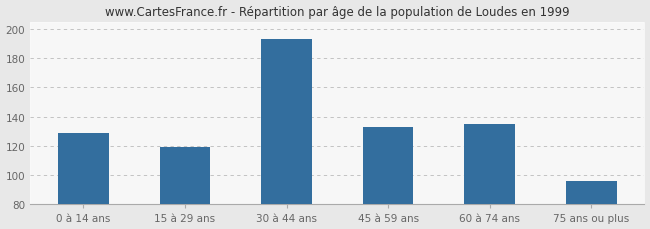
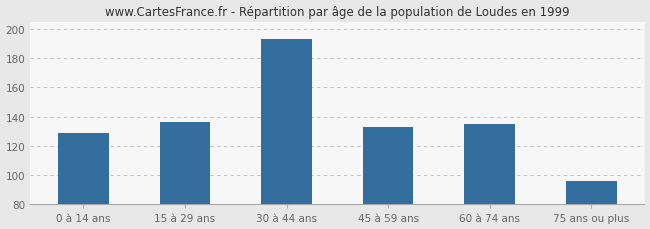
15 à 29 ans: 119 -> 136
